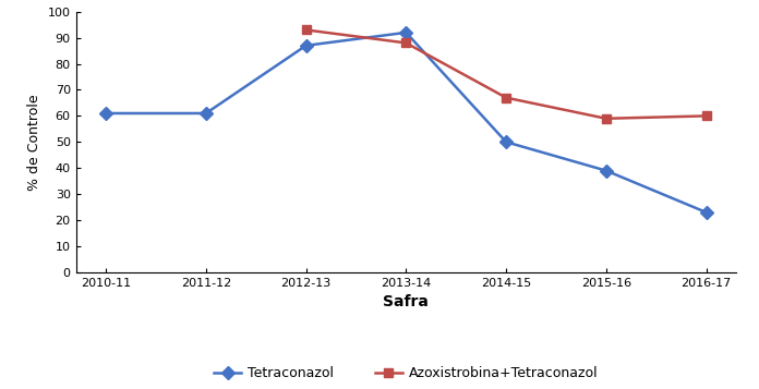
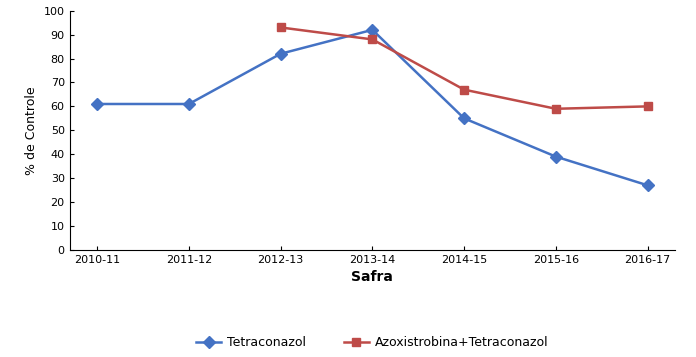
Tetraconazol/2012-13: 87 -> 82
Tetraconazol/2014-15: 50 -> 55
Tetraconazol/2016-17: 23 -> 27
